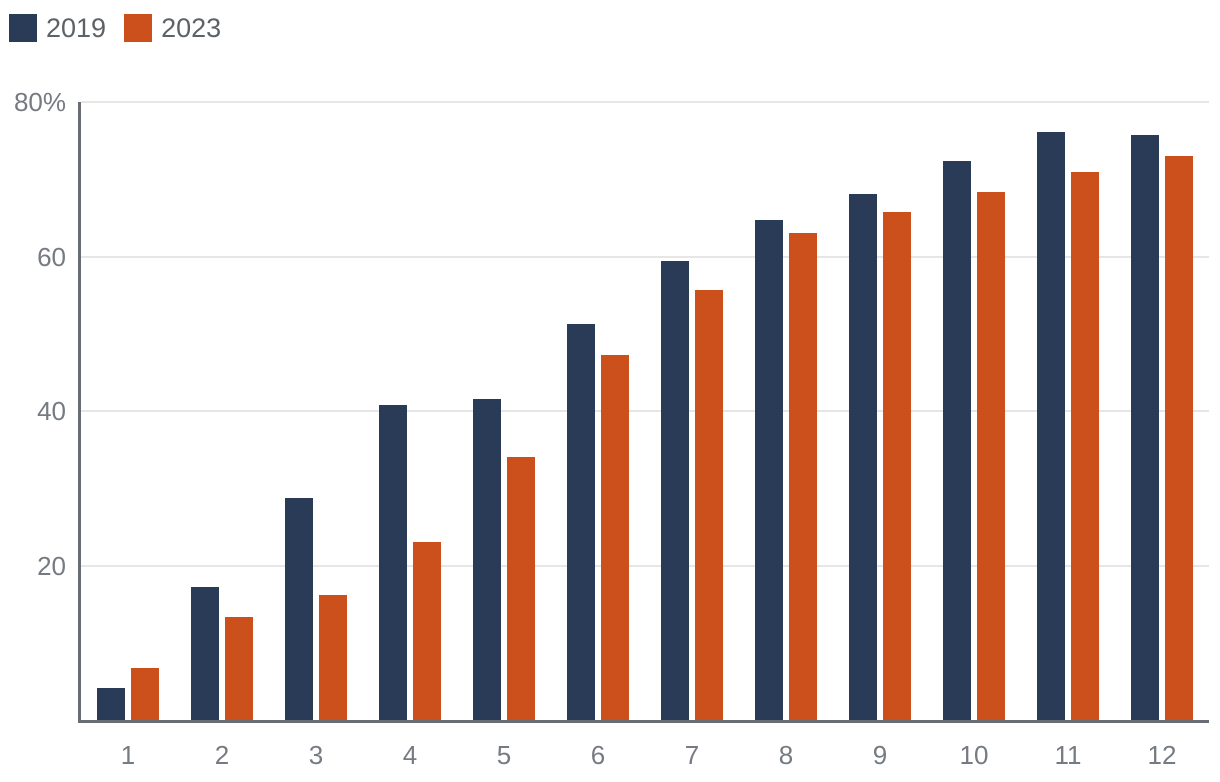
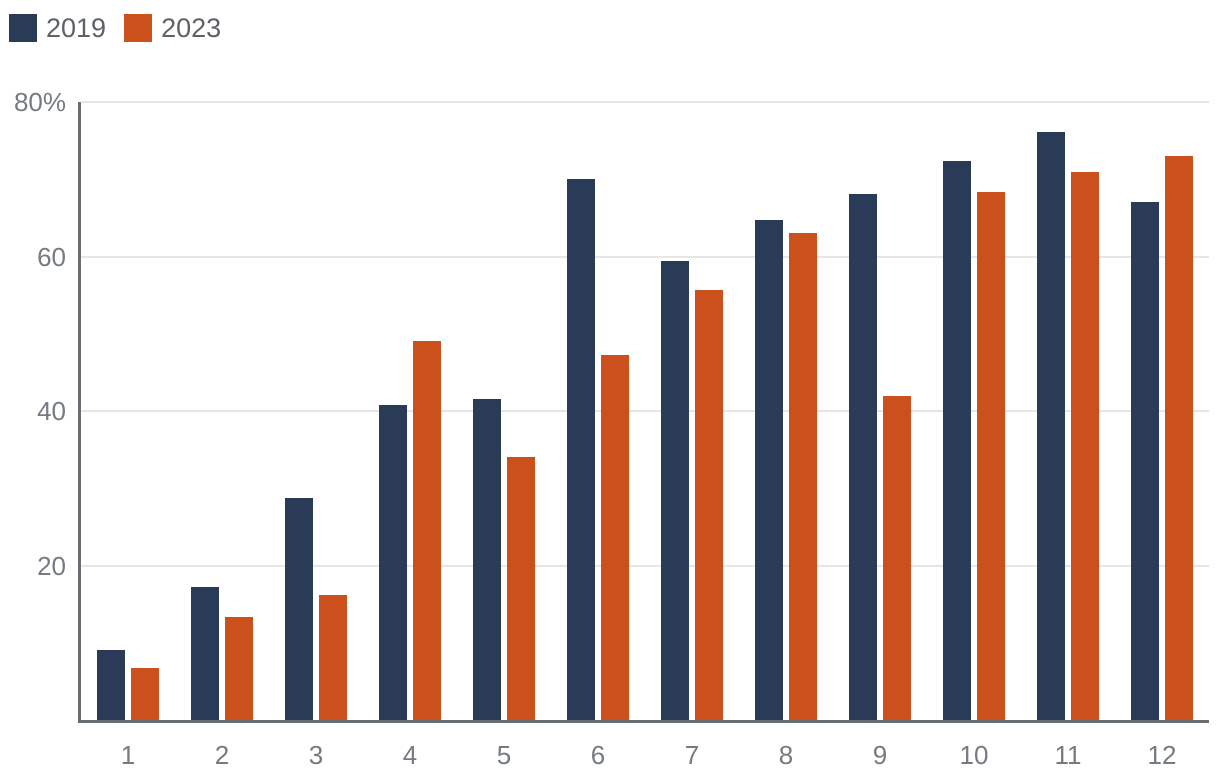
2019/1: 4% -> 9%
2023/4: 23% -> 49%
2019/6: 51% -> 70%
2023/9: 66% -> 42%
2019/12: 76% -> 67%
